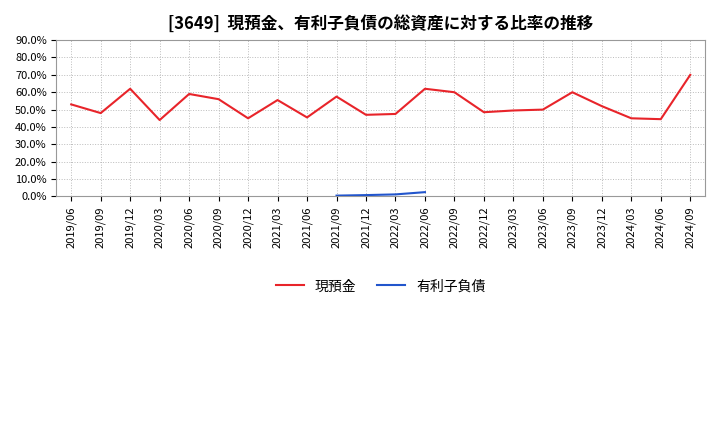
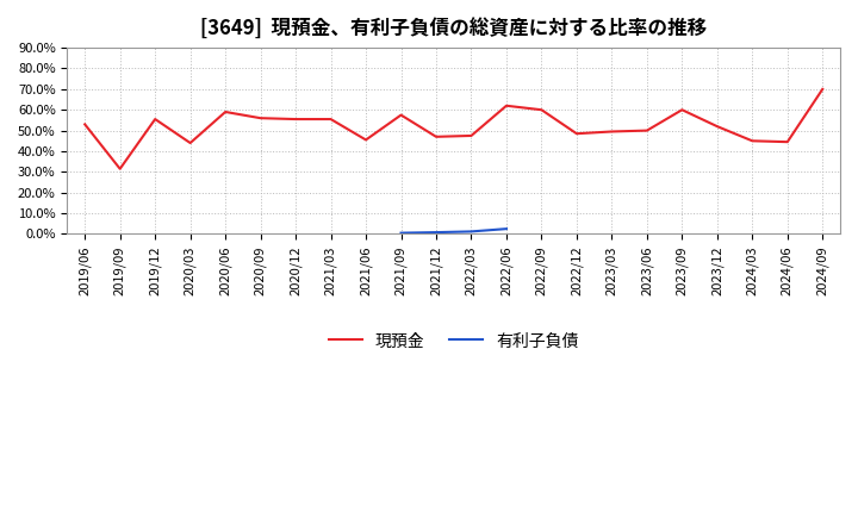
現預金/2019/09: 48% -> 32%
現預金/2019/12: 62% -> 56%
現預金/2020/12: 45% -> 56%
